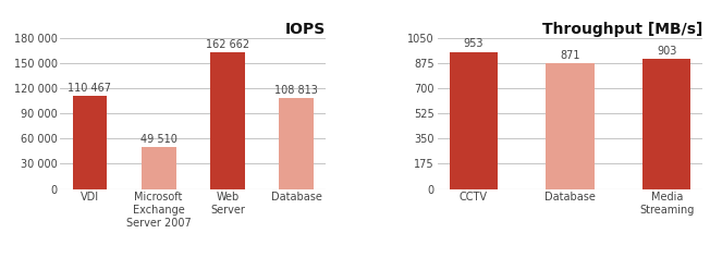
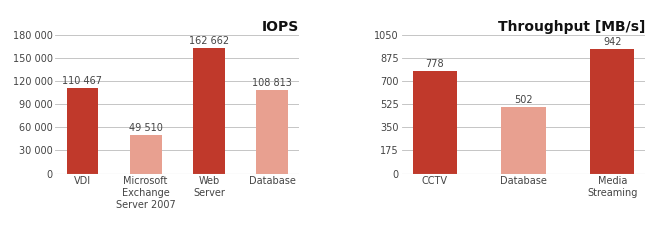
Throughput [MB/s]/CCTV: 953 -> 778
Throughput [MB/s]/Database: 871 -> 502
Throughput [MB/s]/Media Streaming: 903 -> 942
